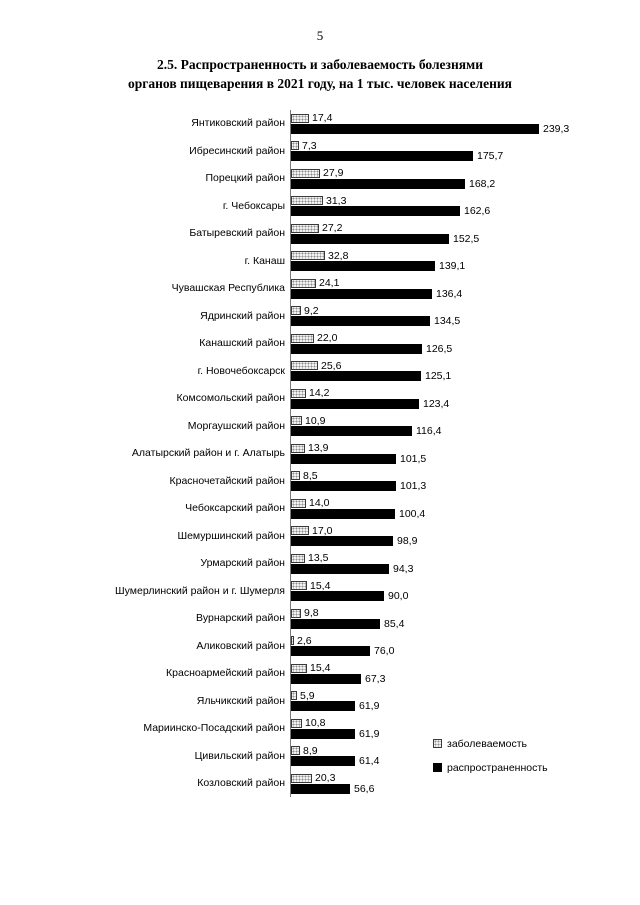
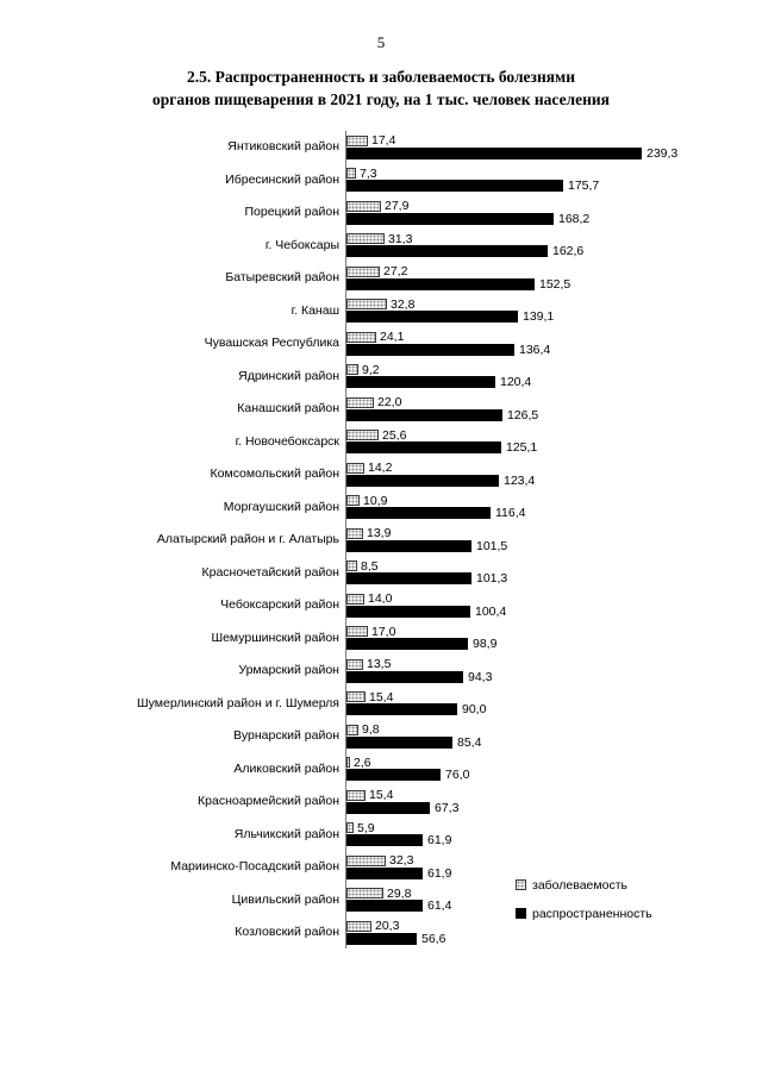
распространенность/Ядринский район: 134,5 -> 120,4
заболеваемость/Мариинско-Посадский район: 10,8 -> 32,3
заболеваемость/Цивильский район: 8,9 -> 29,8
